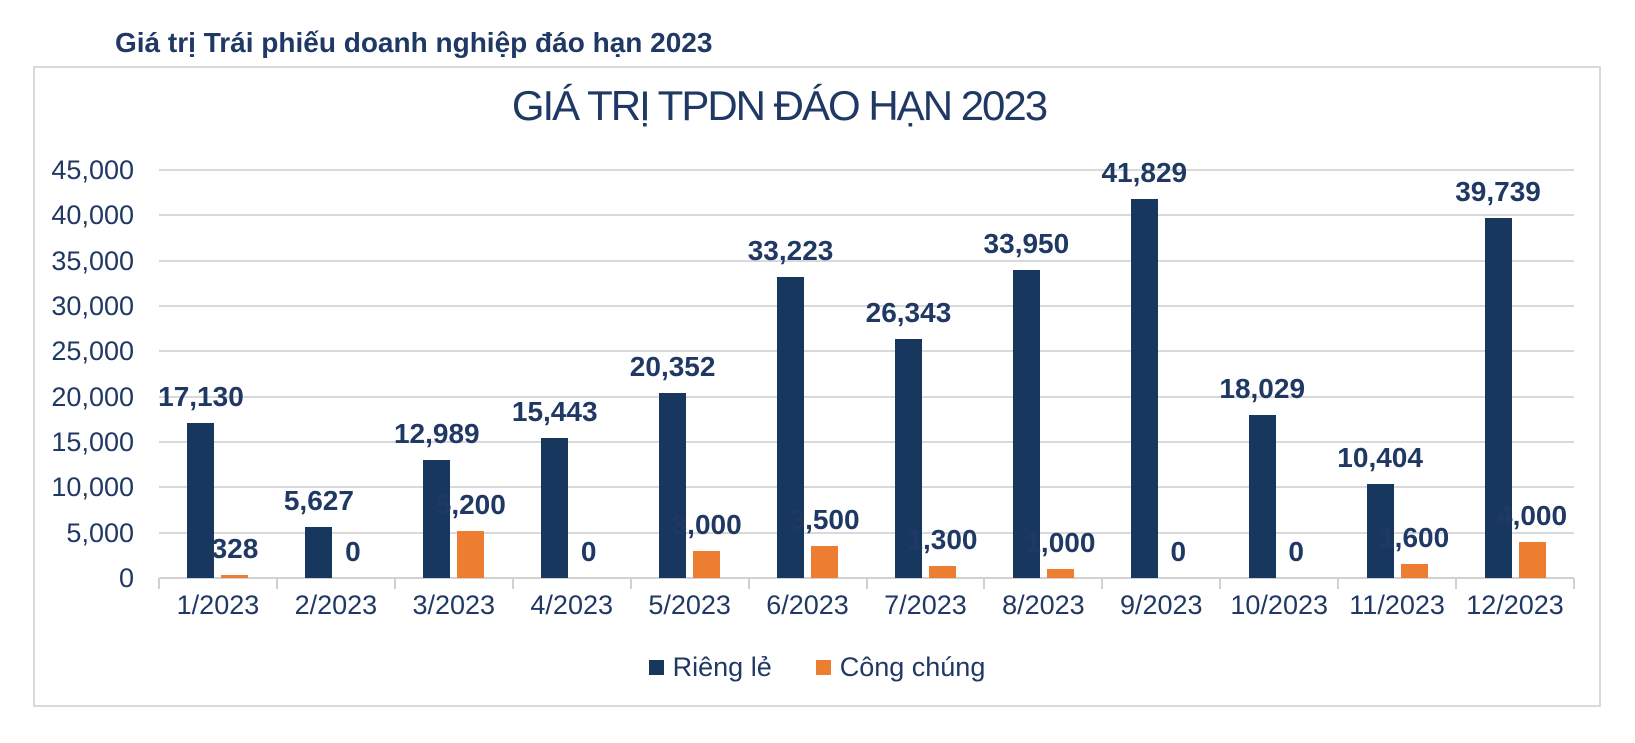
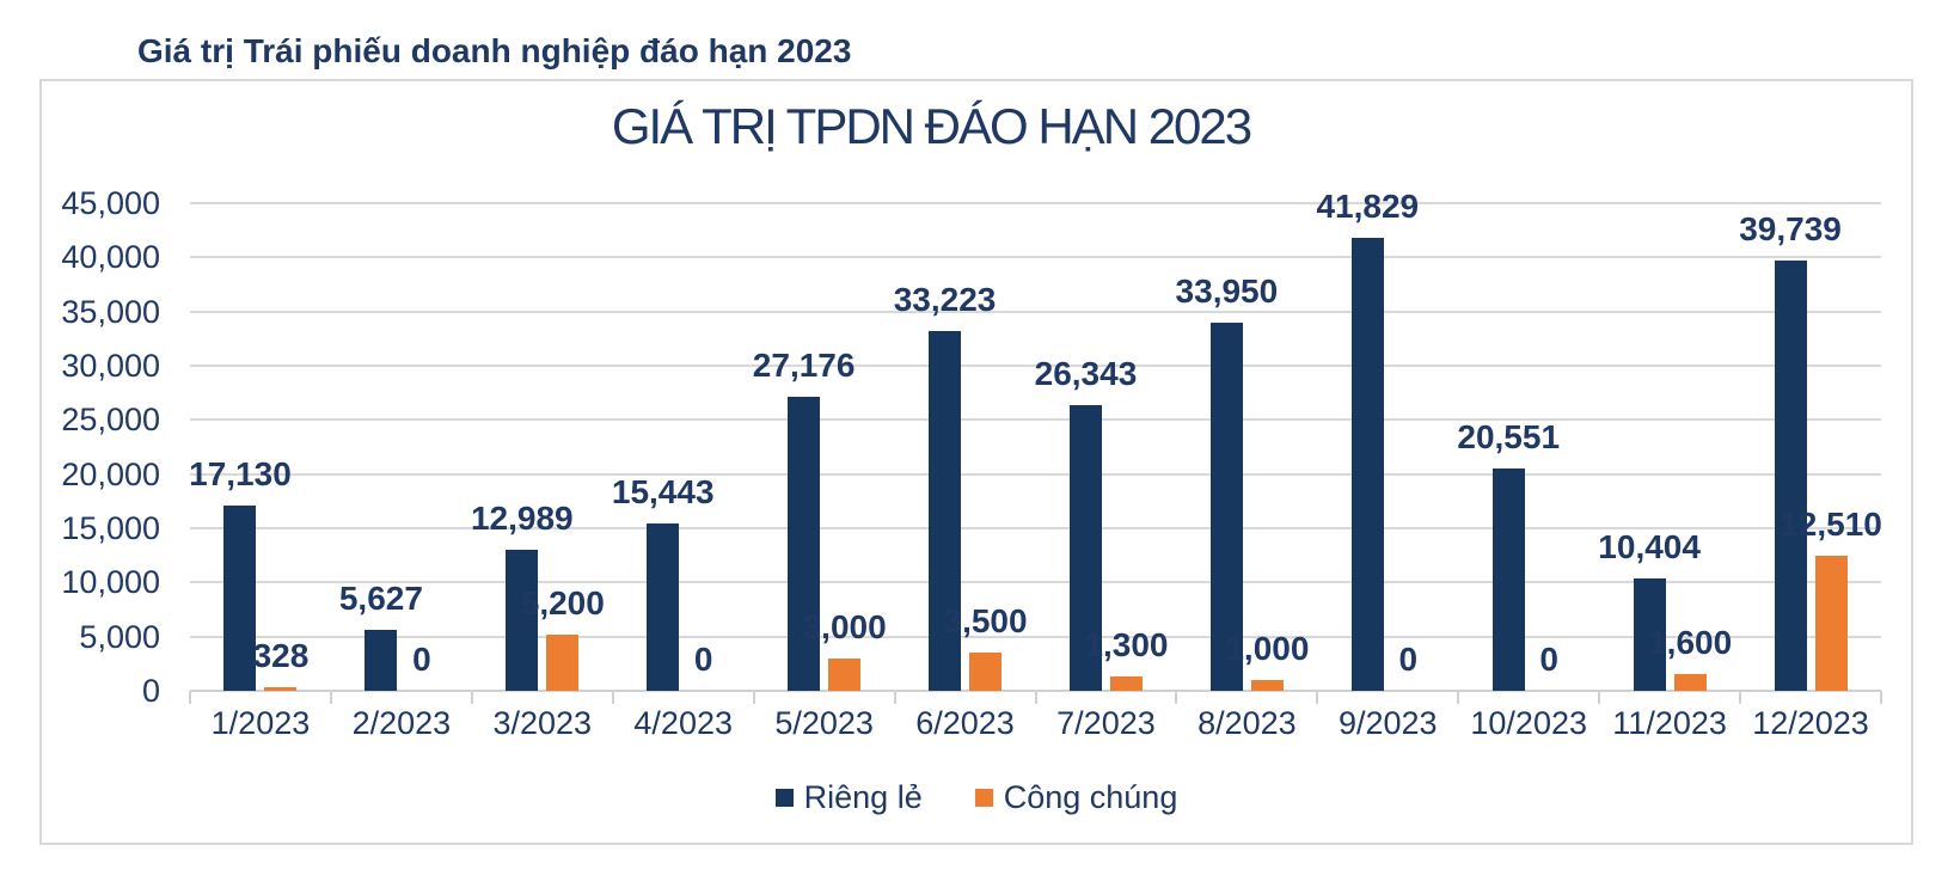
Riêng lẻ/5/2023: 20,352 -> 27,176
Riêng lẻ/10/2023: 18,029 -> 20,551
Công chúng/12/2023: 4,000 -> 12,510
